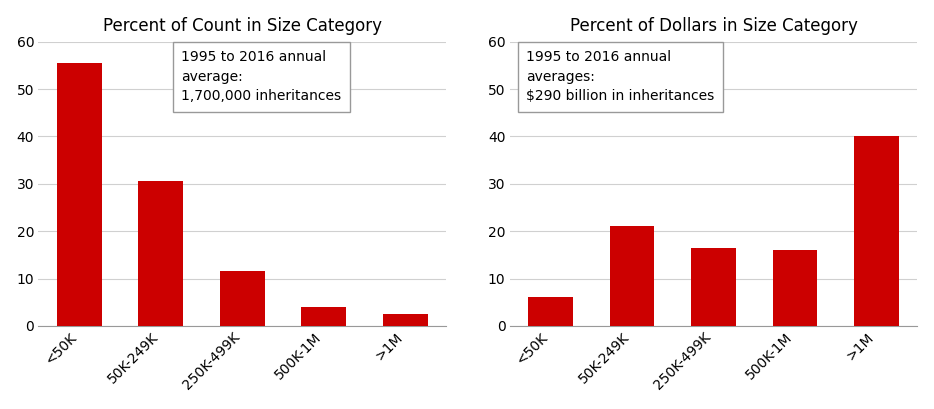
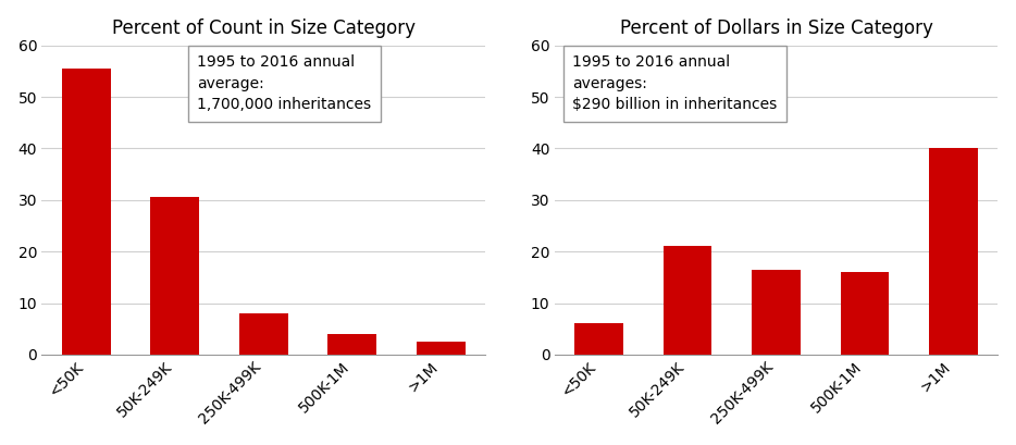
Percent of Count in Size Category/250K-499K: 11.5 -> 8.0
